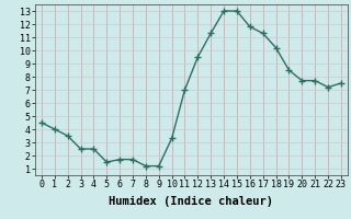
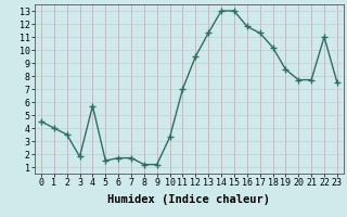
3: 2.5 -> 1.8
4: 2.5 -> 5.7
22: 7.2 -> 11.0
